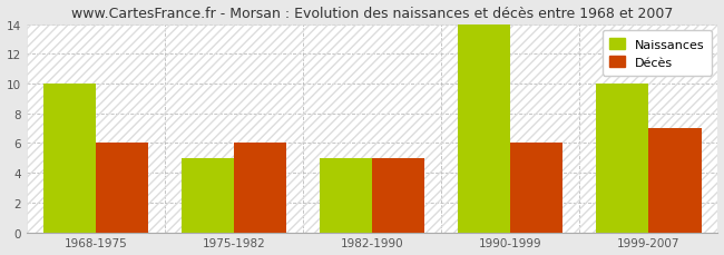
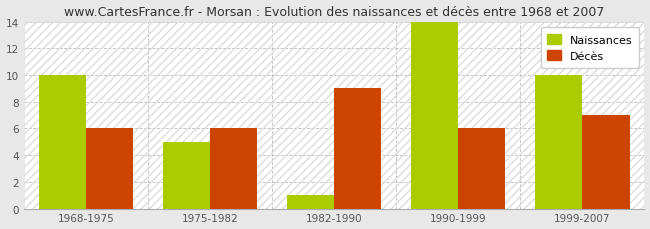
Naissances/1982-1990: 5 -> 1
Décès/1982-1990: 5 -> 9
